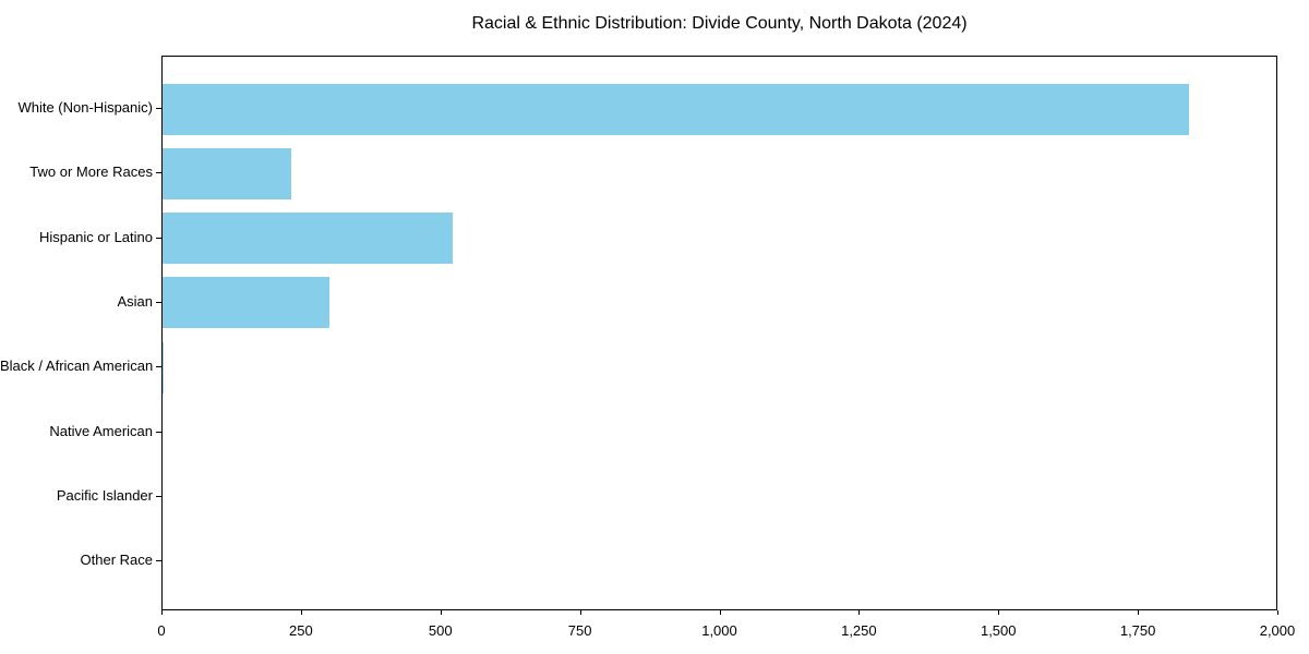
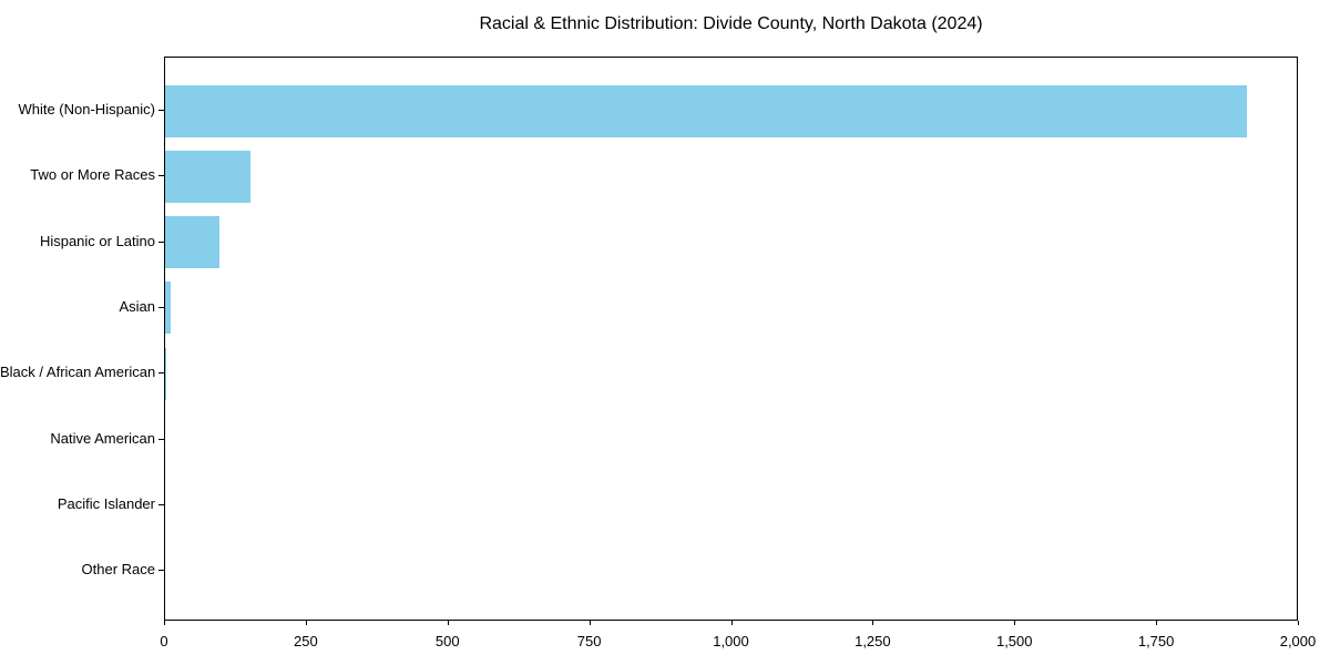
White (Non-Hispanic): 1840 -> 1910
Two or More Races: 230 -> 150
Hispanic or Latino: 520 -> 100
Asian: 300 -> 10
